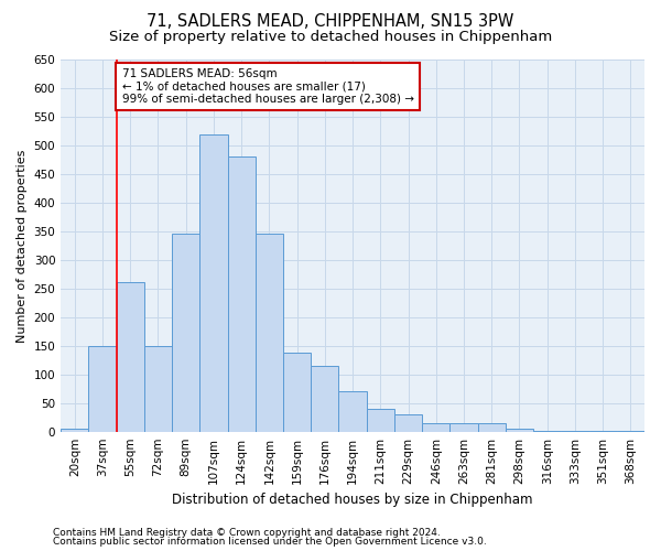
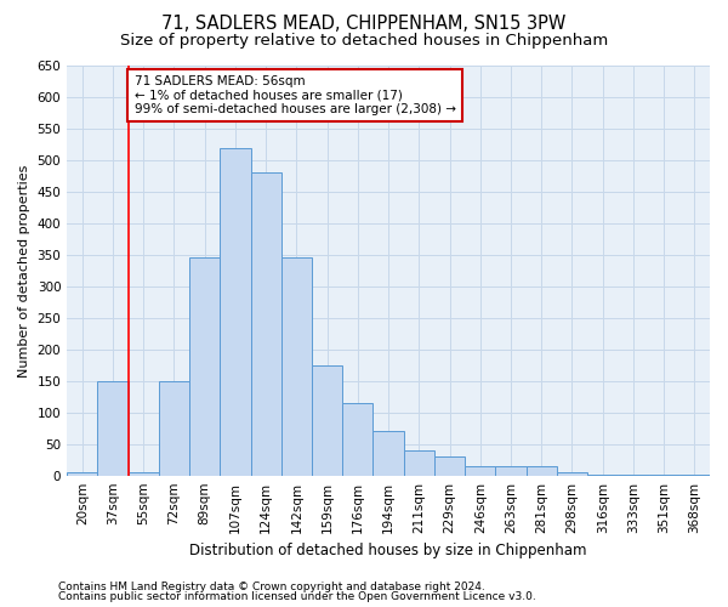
55sqm: 262 -> 5
159sqm: 138 -> 175
